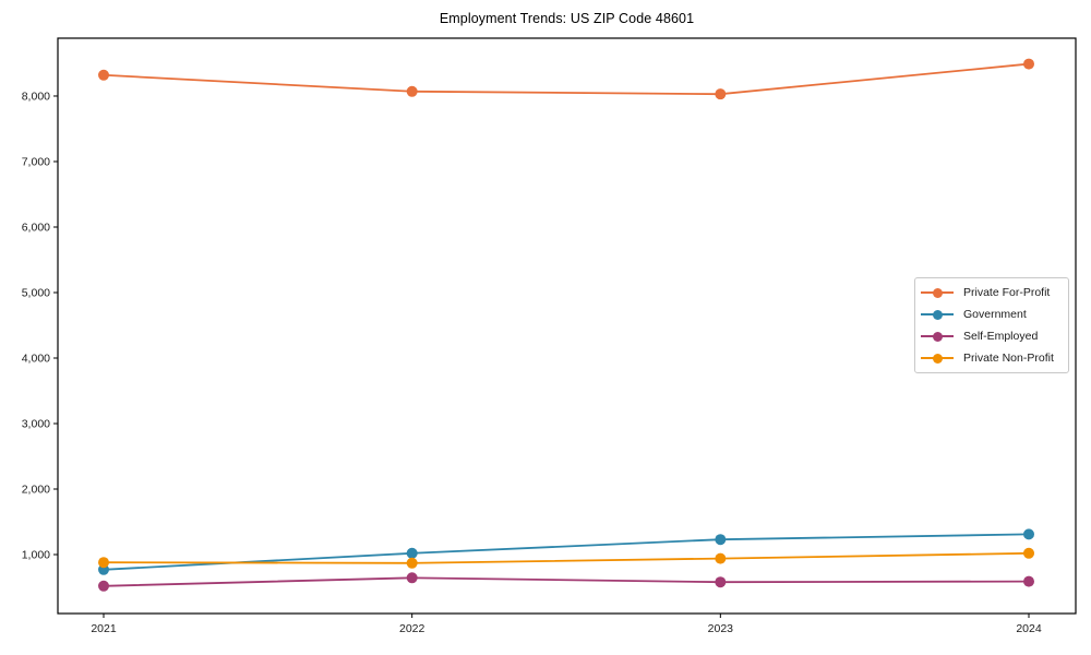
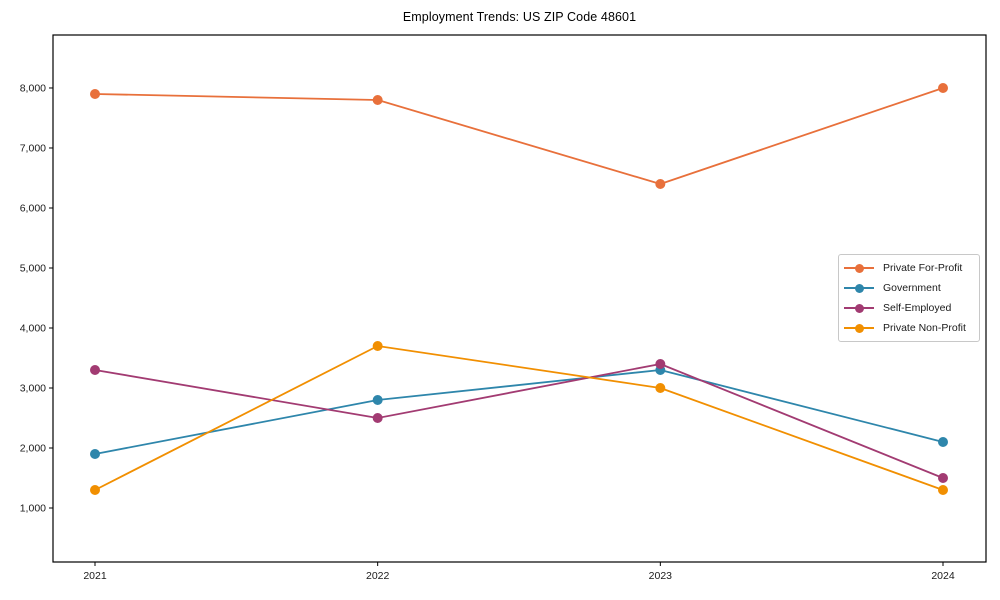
Private For-Profit/2021: 8300 -> 7900
Government/2021: 800 -> 1900
Self-Employed/2021: 500 -> 3300
Private Non-Profit/2021: 900 -> 1300
Private For-Profit/2022: 8100 -> 7800
Government/2022: 1000 -> 2800
Self-Employed/2022: 600 -> 2500
Private Non-Profit/2022: 900 -> 3700
Private For-Profit/2023: 8000 -> 6400
Government/2023: 1200 -> 3300
Self-Employed/2023: 600 -> 3400
Private Non-Profit/2023: 900 -> 3000
Private For-Profit/2024: 8500 -> 8000
Government/2024: 1300 -> 2100
Self-Employed/2024: 600 -> 1500
Private Non-Profit/2024: 1000 -> 1300
